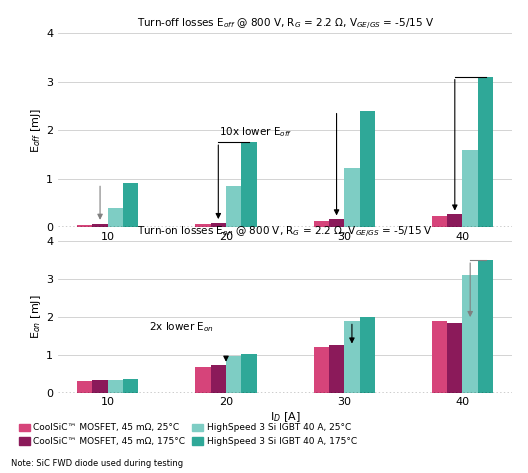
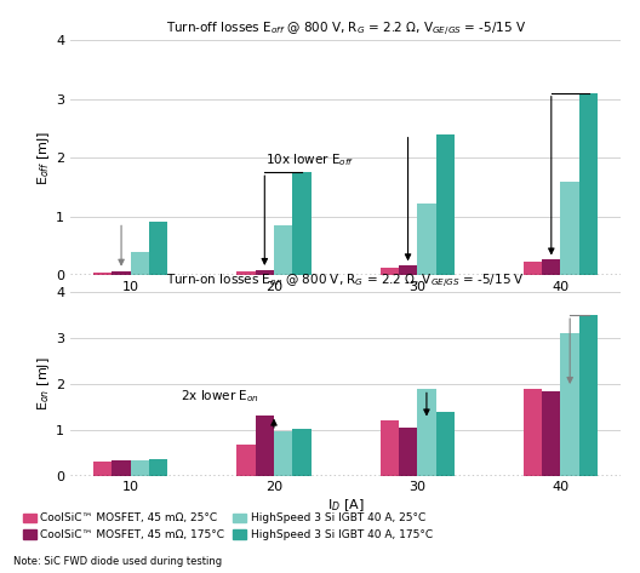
CoolSiC™ MOSFET, 45 mΩ, 175°C/20: 0.72 -> 1.30
CoolSiC™ MOSFET, 45 mΩ, 175°C/30: 1.27 -> 1.05
HighSpeed 3 Si IGBT 40 A, 175°C/30: 2.00 -> 1.40
